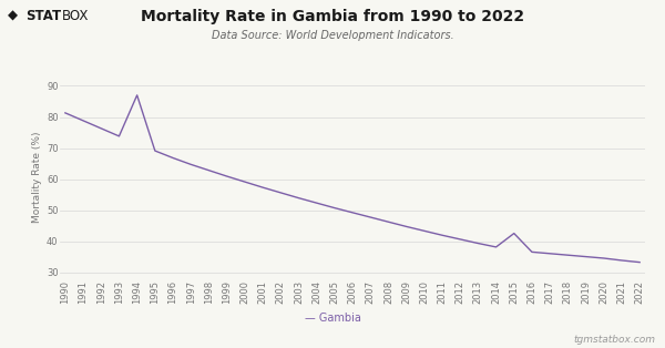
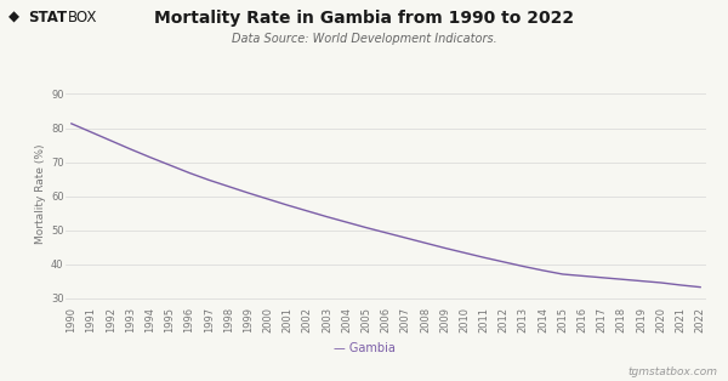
1994: 87.0 -> 71.4
2015: 42.5 -> 37.0
